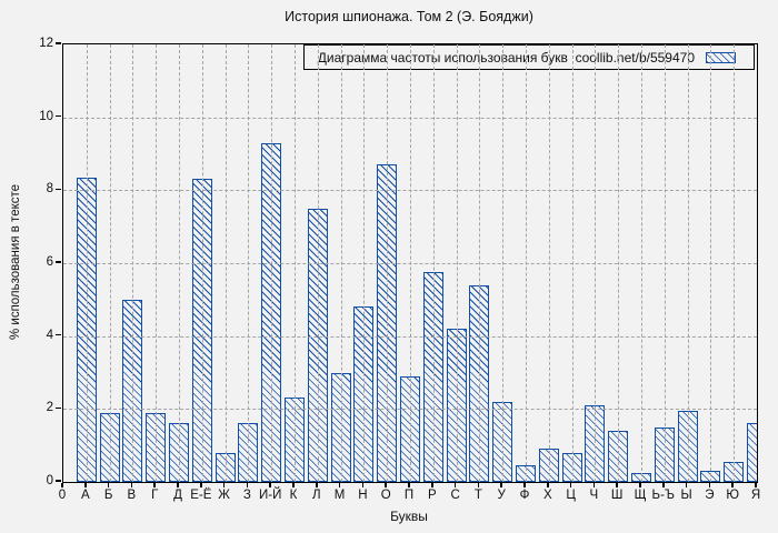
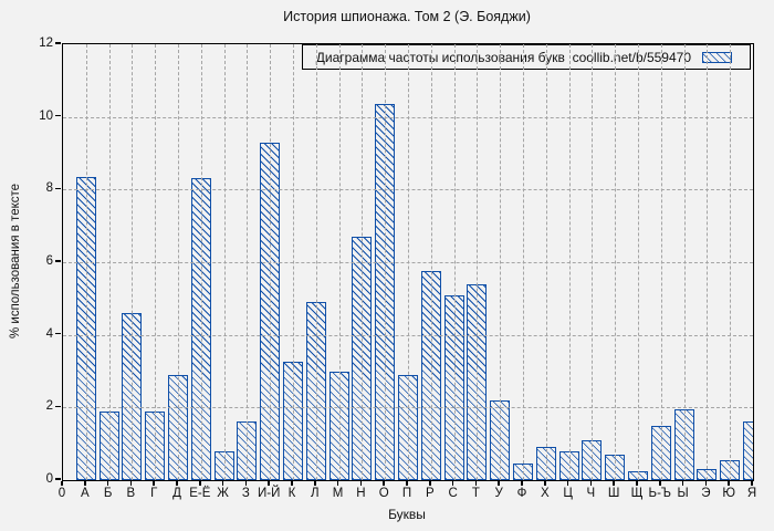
В: 5.0 -> 4.6
Д: 1.6 -> 2.9
К: 2.3 -> 3.2
Л: 7.5 -> 4.9
Н: 4.8 -> 6.7
О: 8.7 -> 10.3
С: 4.2 -> 5.1
Ч: 2.1 -> 1.1
Ш: 1.4 -> 0.7
